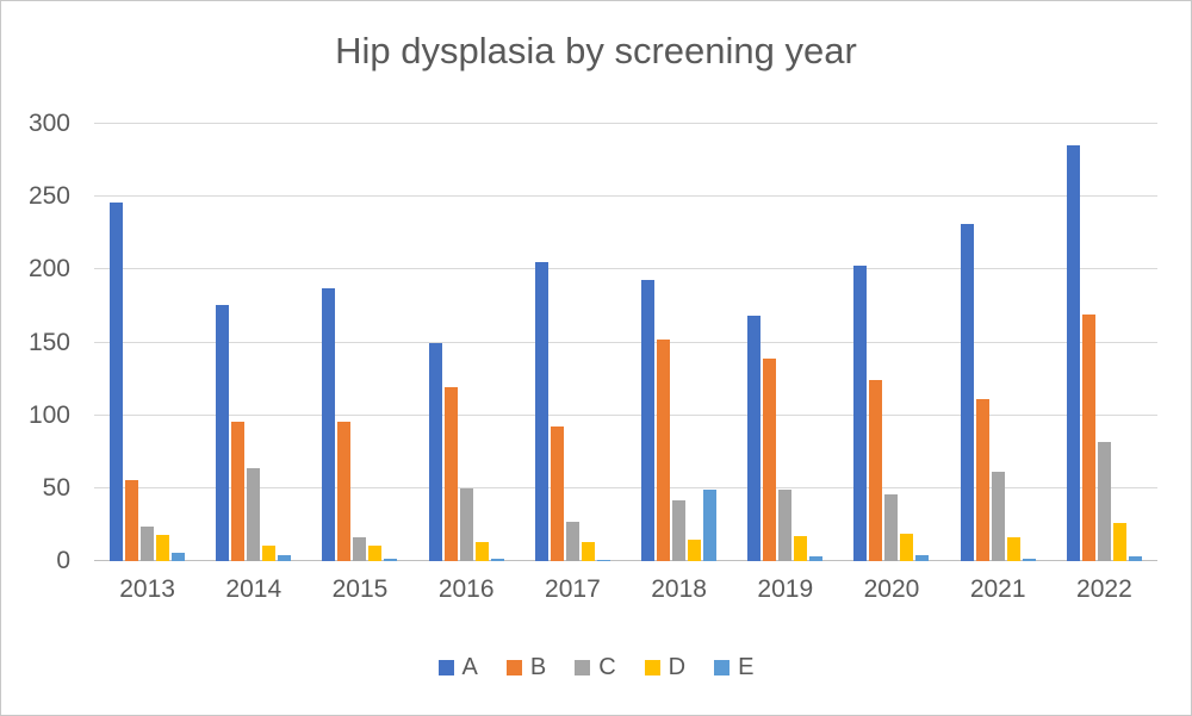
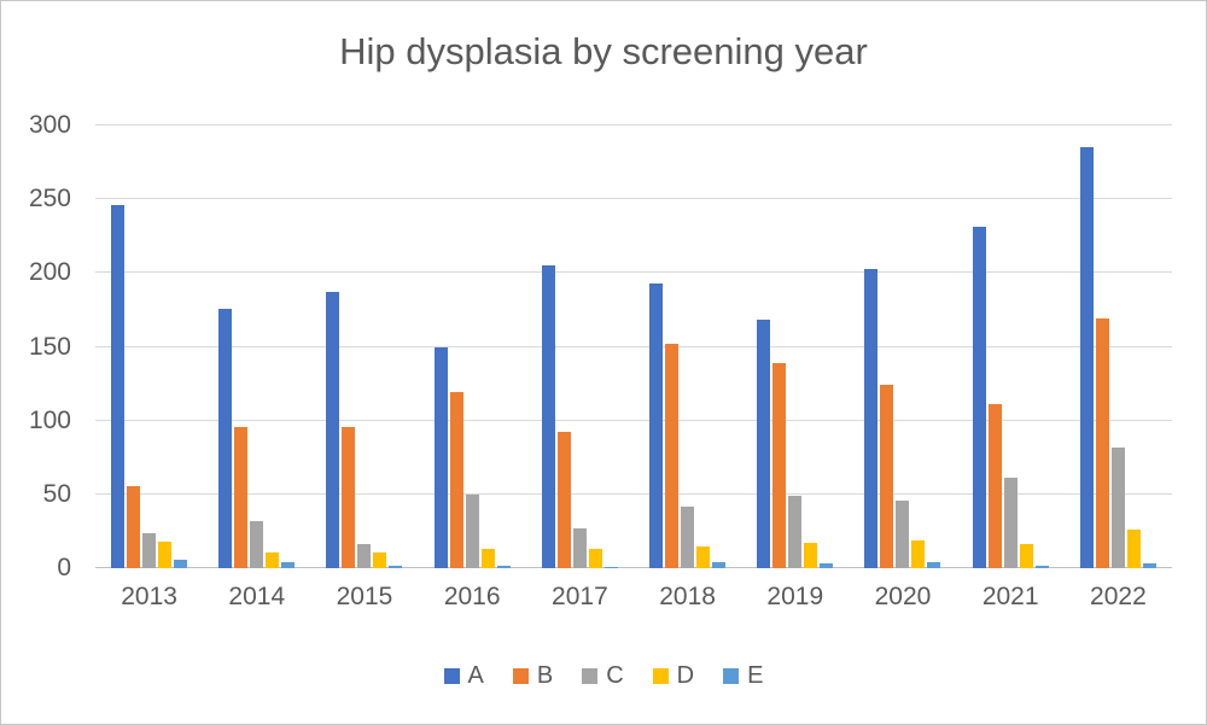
C/2014: 64 -> 32
E/2018: 49 -> 4
